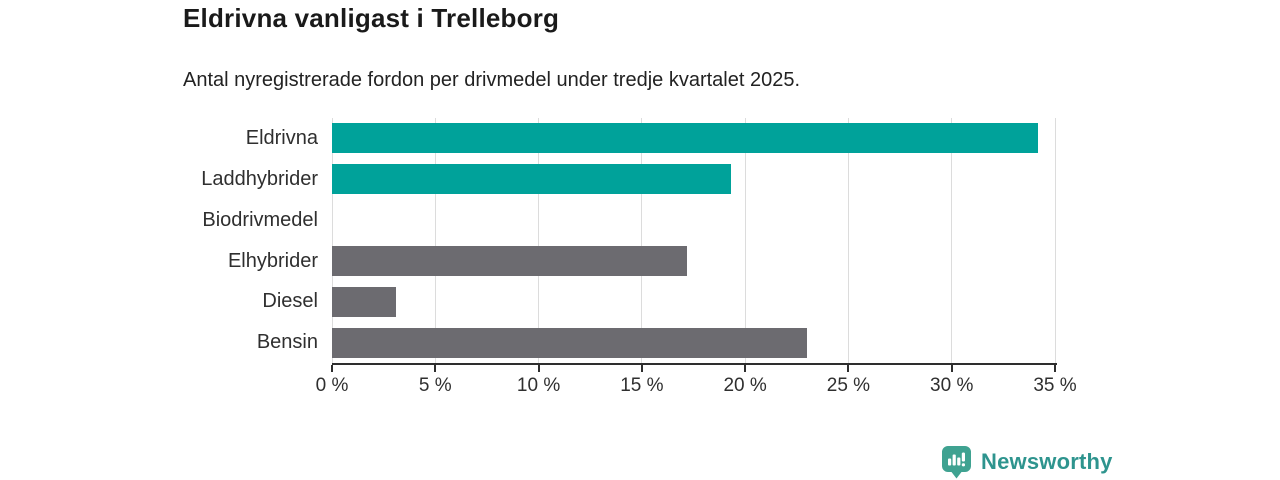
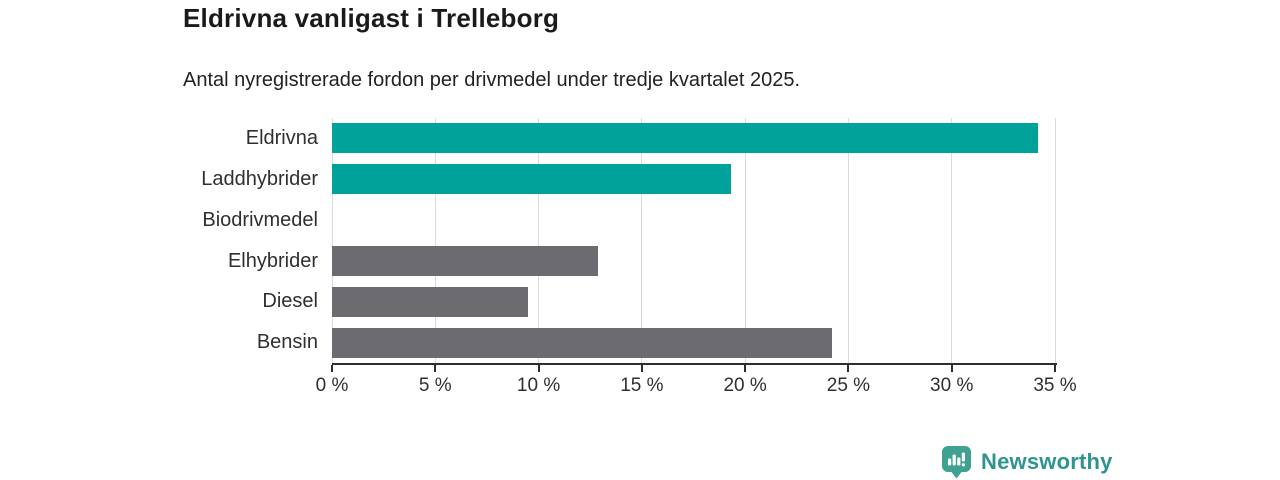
Elhybrider: 17.2% -> 12.9%
Diesel: 3.1% -> 9.5%
Bensin: 23.0% -> 24.2%
